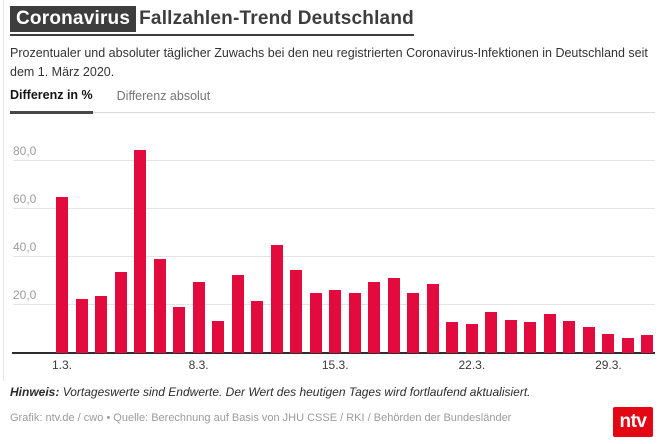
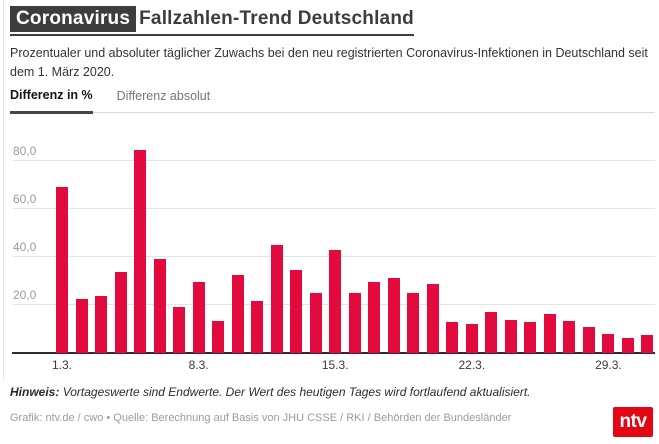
1.3.: 65 -> 69
15.3.: 26 -> 43
